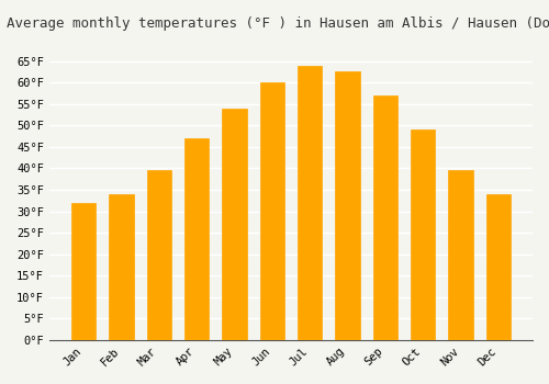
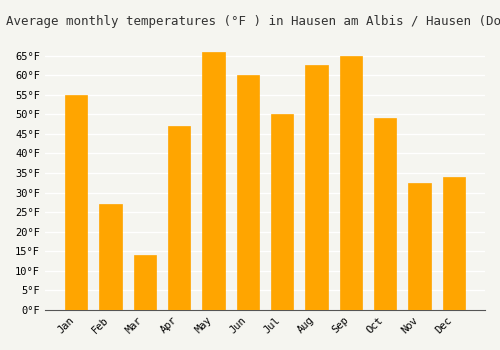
Jan: 32.0°F -> 55.0°F
Feb: 34.0°F -> 27.0°F
Mar: 39.5°F -> 14.0°F
May: 54.0°F -> 66.0°F
Jul: 64.0°F -> 50.0°F
Sep: 57.0°F -> 65.0°F
Nov: 39.5°F -> 32.5°F
